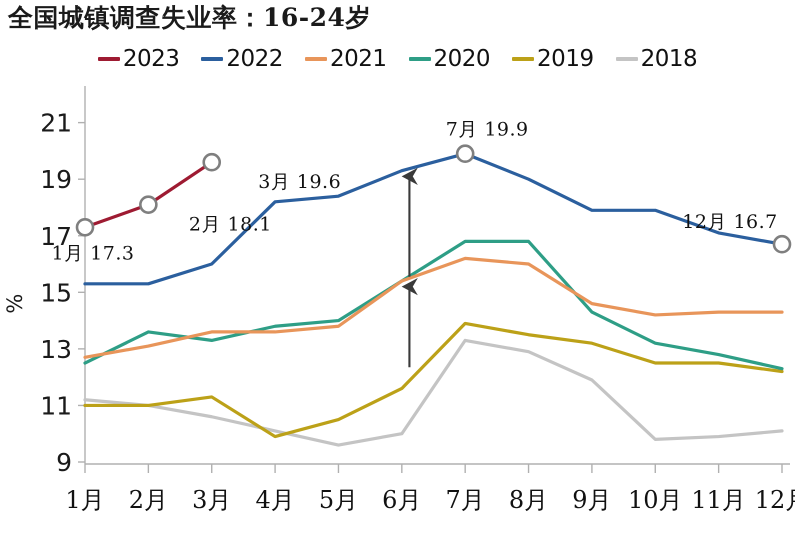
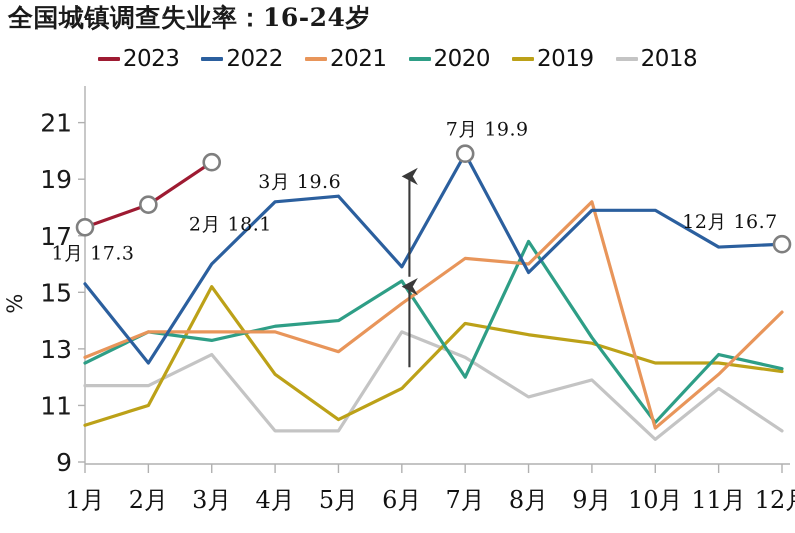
2019/1月: 11.0 -> 10.3
2018/1月: 11.2 -> 11.7
2022/2月: 15.3 -> 12.5
2021/2月: 13.1 -> 13.6
2018/2月: 11.0 -> 11.7
2019/3月: 11.3 -> 15.2
2018/3月: 10.6 -> 12.8
2019/4月: 9.9 -> 12.1
2021/5月: 13.8 -> 12.9
2018/5月: 9.6 -> 10.1
2022/6月: 19.3 -> 15.9
2021/6月: 15.4 -> 14.6
2018/6月: 10.0 -> 13.6
2020/7月: 16.8 -> 12.0
2018/7月: 13.3 -> 12.7
2022/8月: 19.0 -> 15.7
2018/8月: 12.9 -> 11.3
2021/9月: 14.6 -> 18.2
2020/9月: 14.3 -> 13.4
2021/10月: 14.2 -> 10.2
2020/10月: 13.2 -> 10.4
2022/11月: 17.1 -> 16.6
2021/11月: 14.3 -> 12.1
2018/11月: 9.9 -> 11.6
